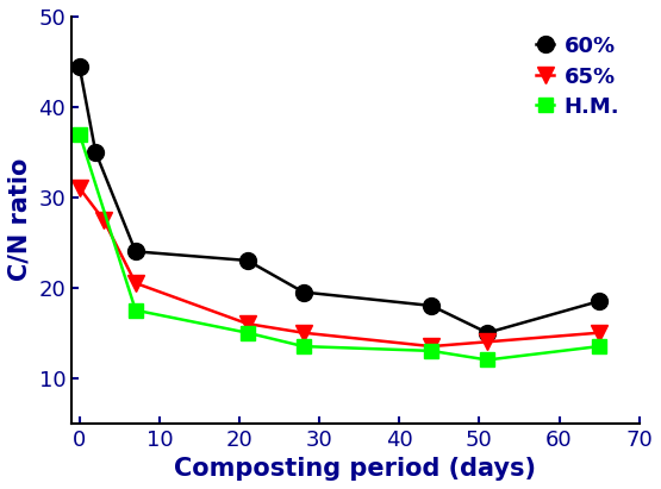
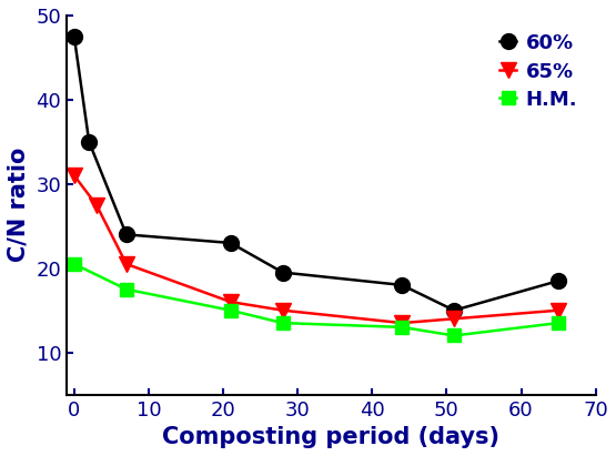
60%/0: 44.4 -> 47.5
H.M./0: 37.0 -> 20.5
